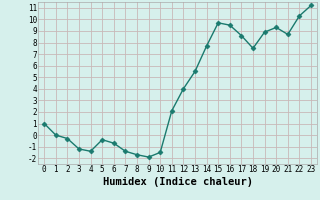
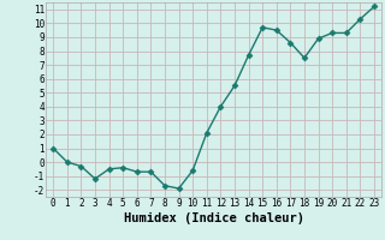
4: -1.4 -> -0.5
7: -1.4 -> -0.7
10: -1.5 -> -0.6
21: 8.7 -> 9.3
